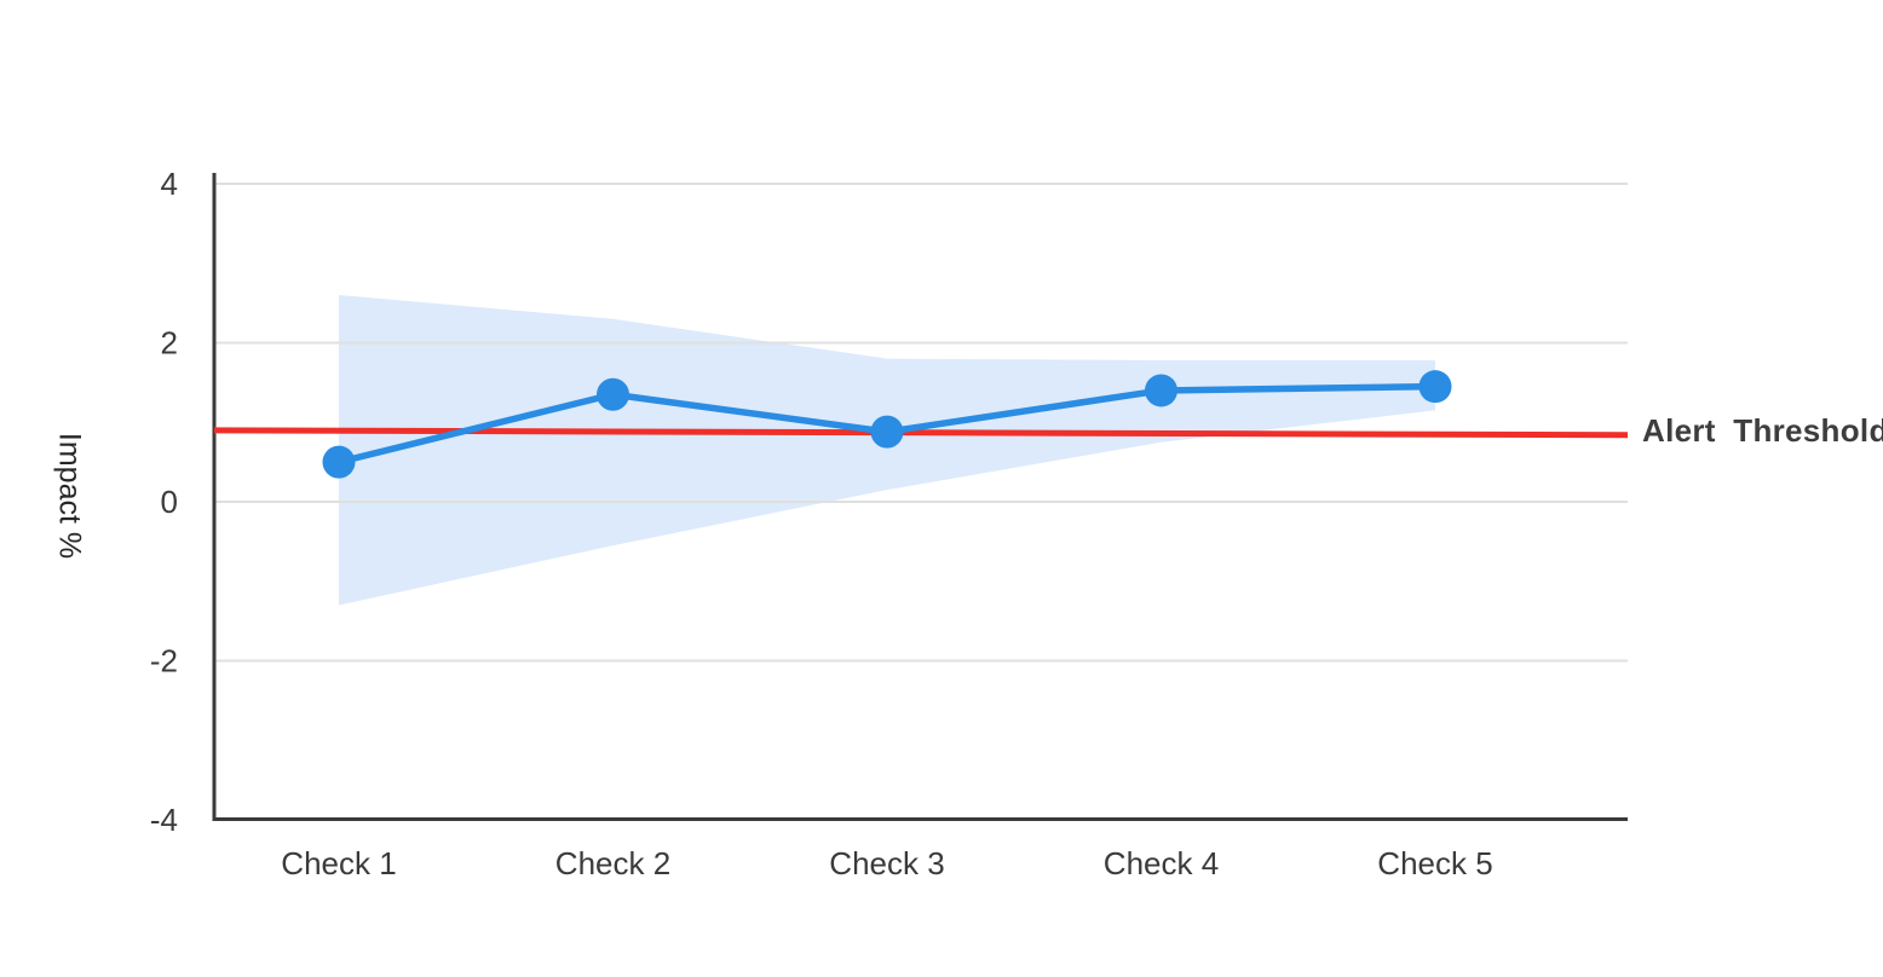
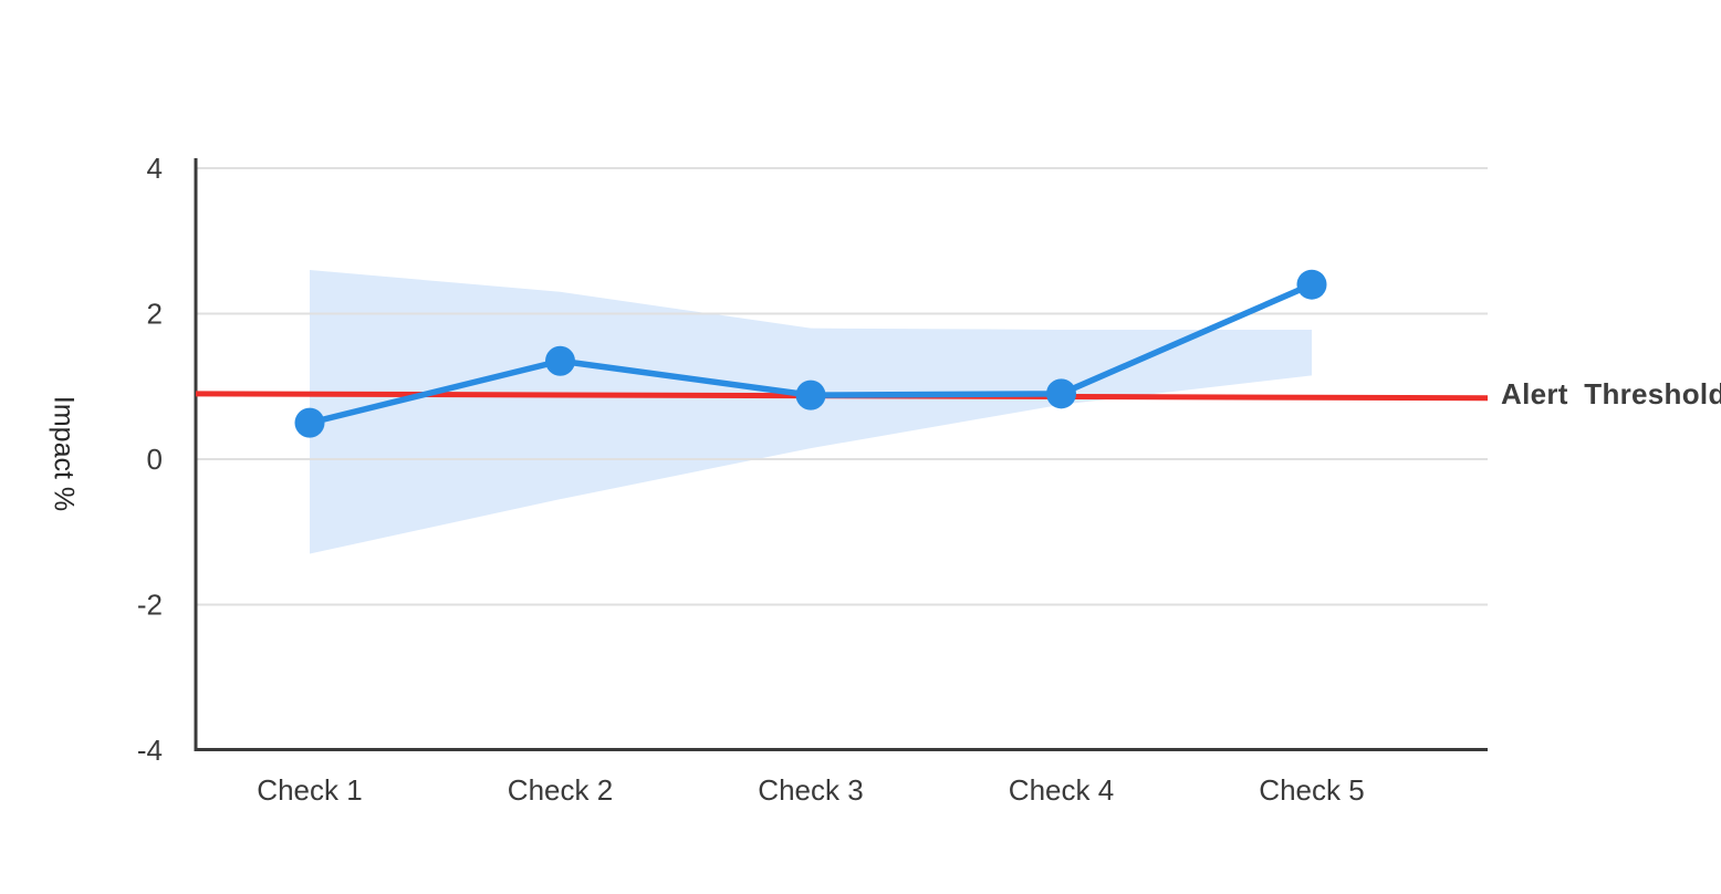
Check 4: 1.4 -> 0.9
Check 5: 1.4 -> 2.4
